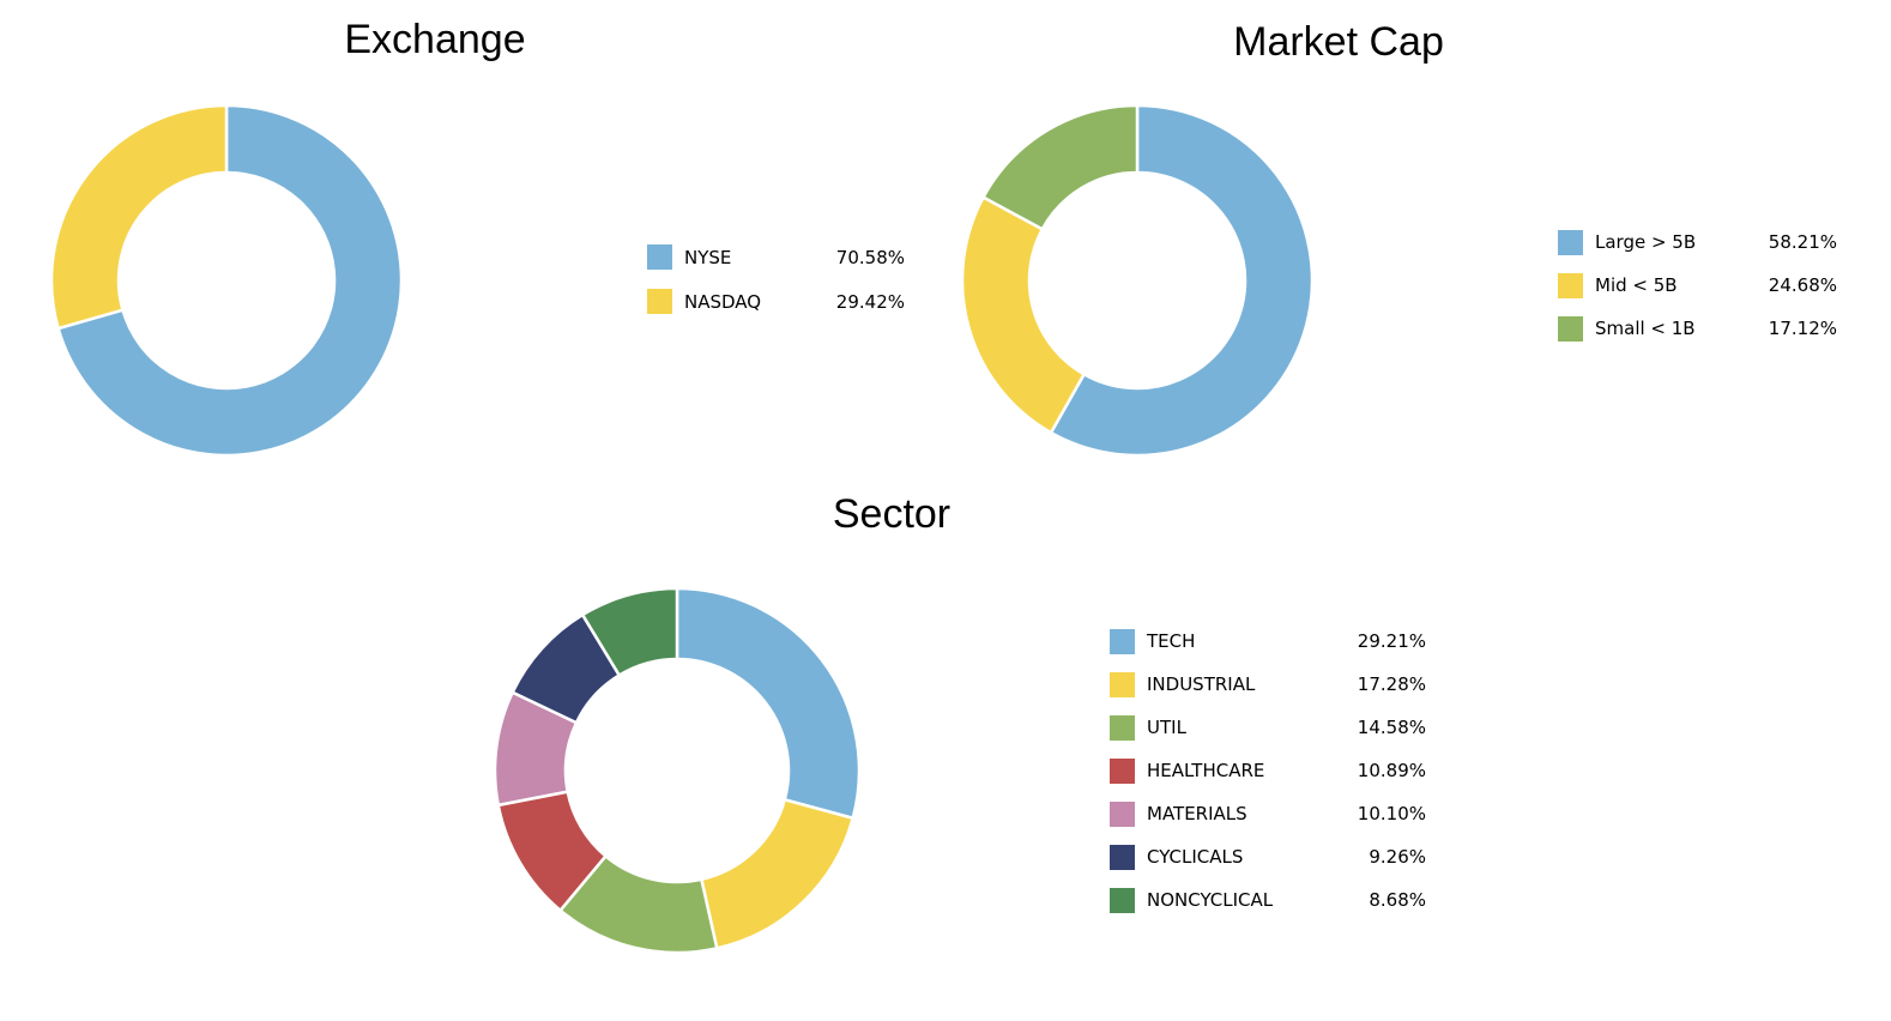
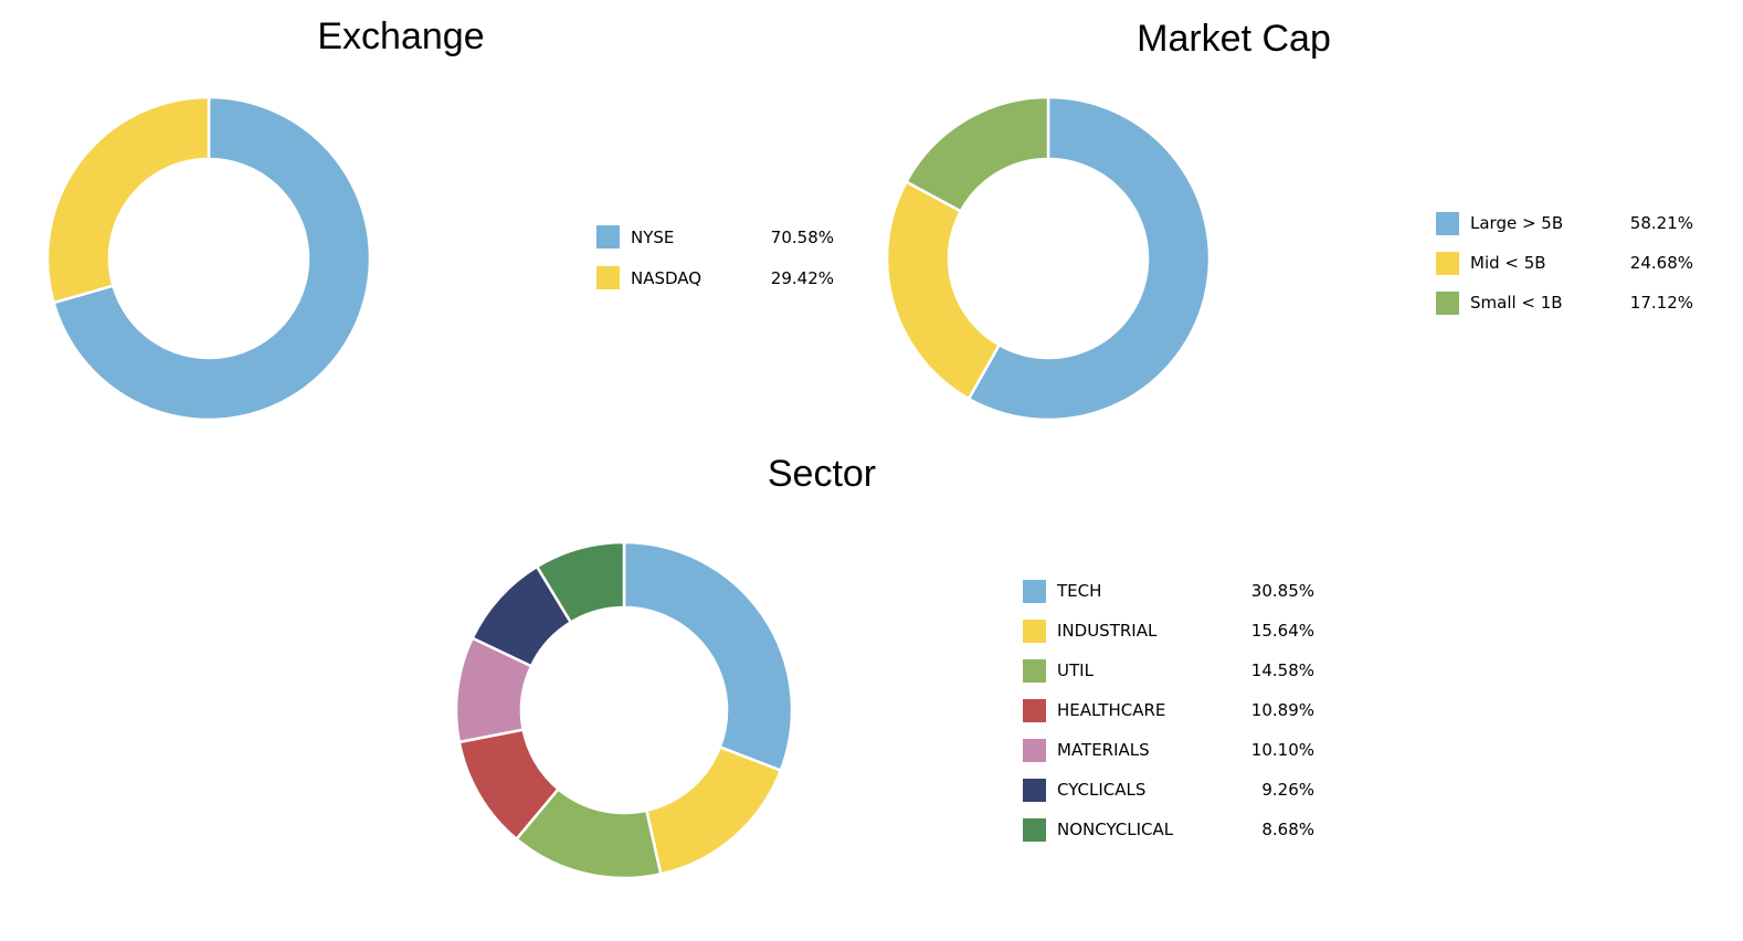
Sector/TECH: 29.21% -> 30.85%
Sector/INDUSTRIAL: 17.28% -> 15.64%
